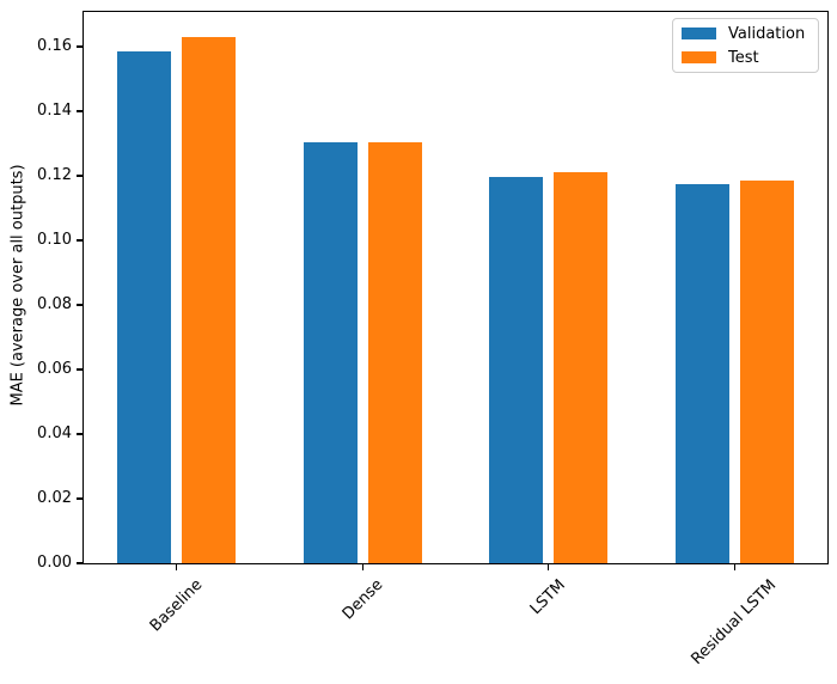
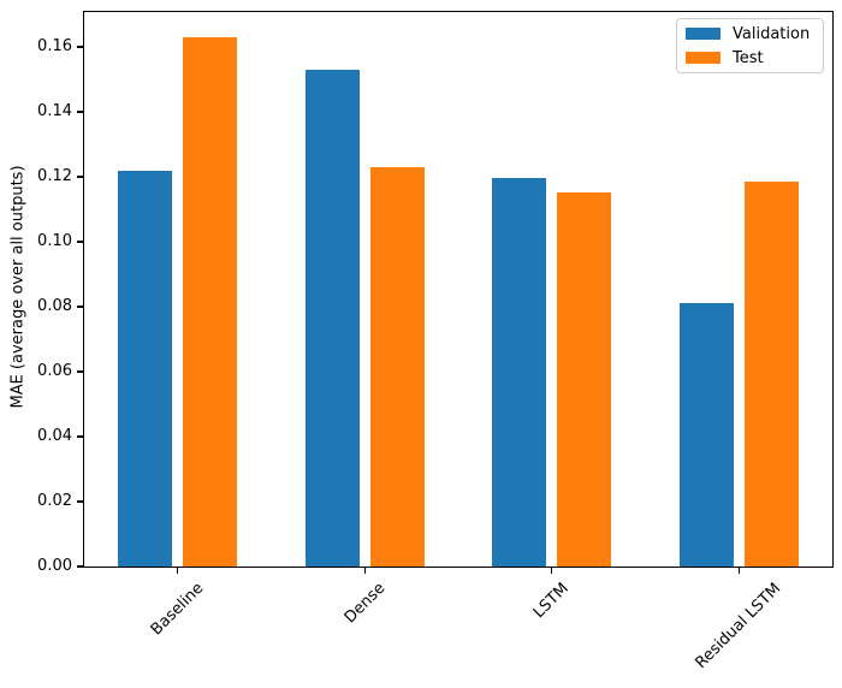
Validation/Baseline: 0.159 -> 0.122
Validation/Dense: 0.131 -> 0.153
Test/Dense: 0.130 -> 0.123
Test/LSTM: 0.121 -> 0.115
Validation/Residual LSTM: 0.117 -> 0.081
